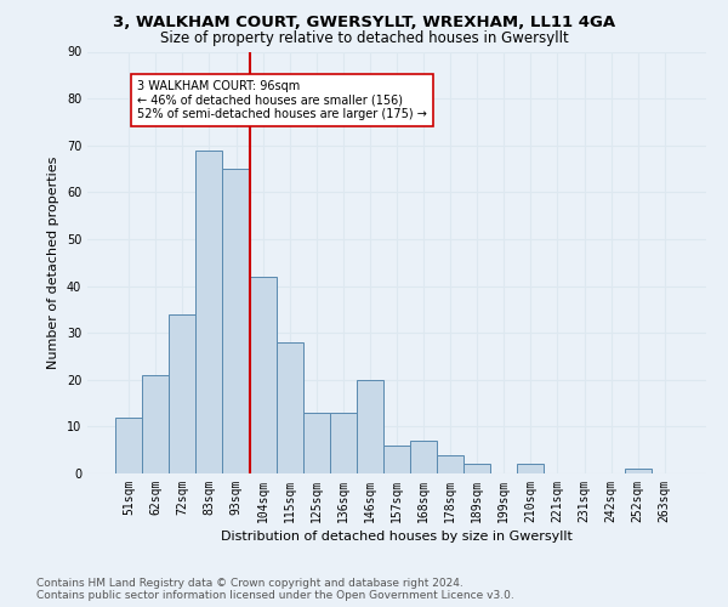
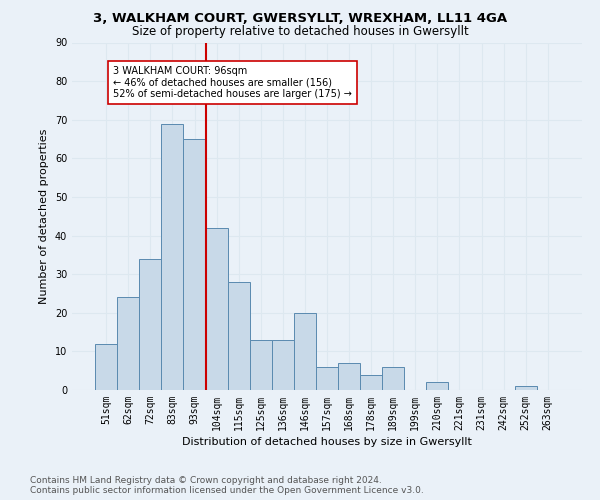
62sqm: 21 -> 24
189sqm: 2 -> 6
